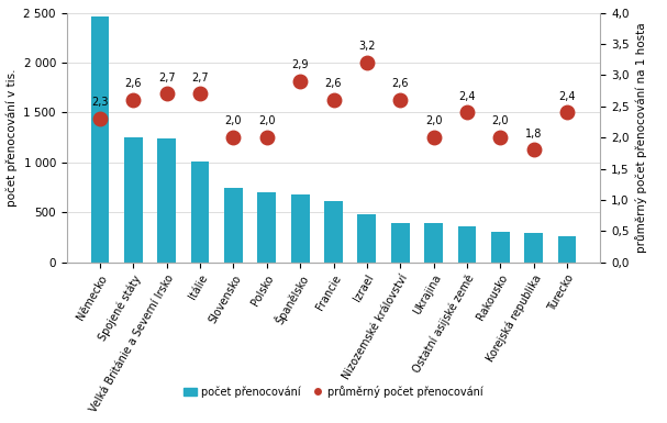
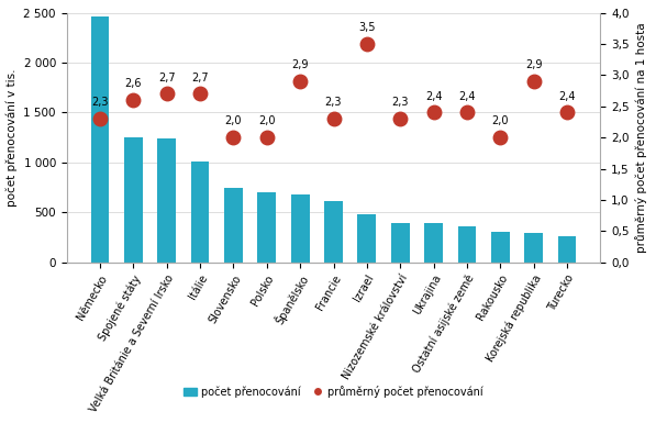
průměrný počet přenocování/Francie: 2,6 -> 2,3
průměrný počet přenocování/Izrael: 3,2 -> 3,5
průměrný počet přenocování/Nizozemské království: 2,6 -> 2,3
průměrný počet přenocování/Ukrajina: 2,0 -> 2,4
průměrný počet přenocování/Korejská republika: 1,8 -> 2,9
